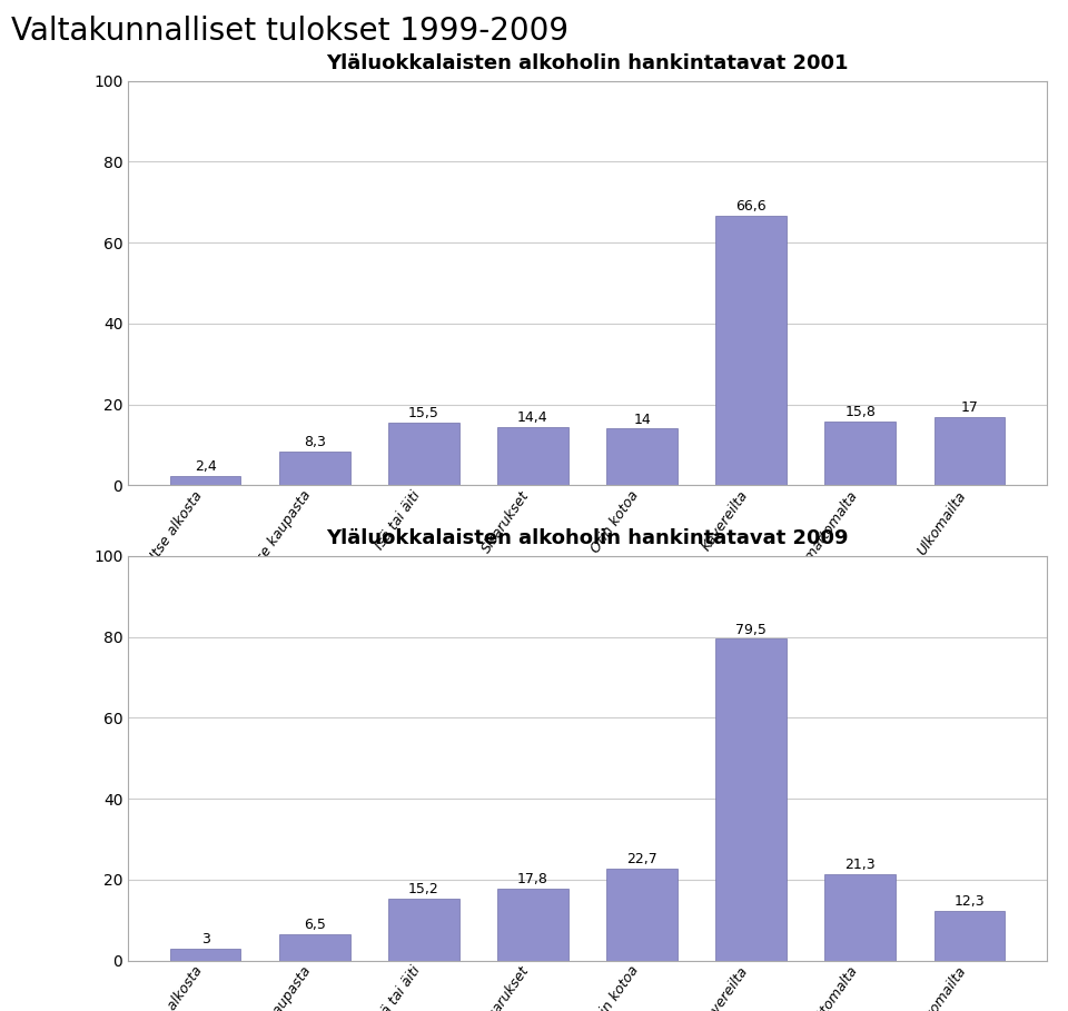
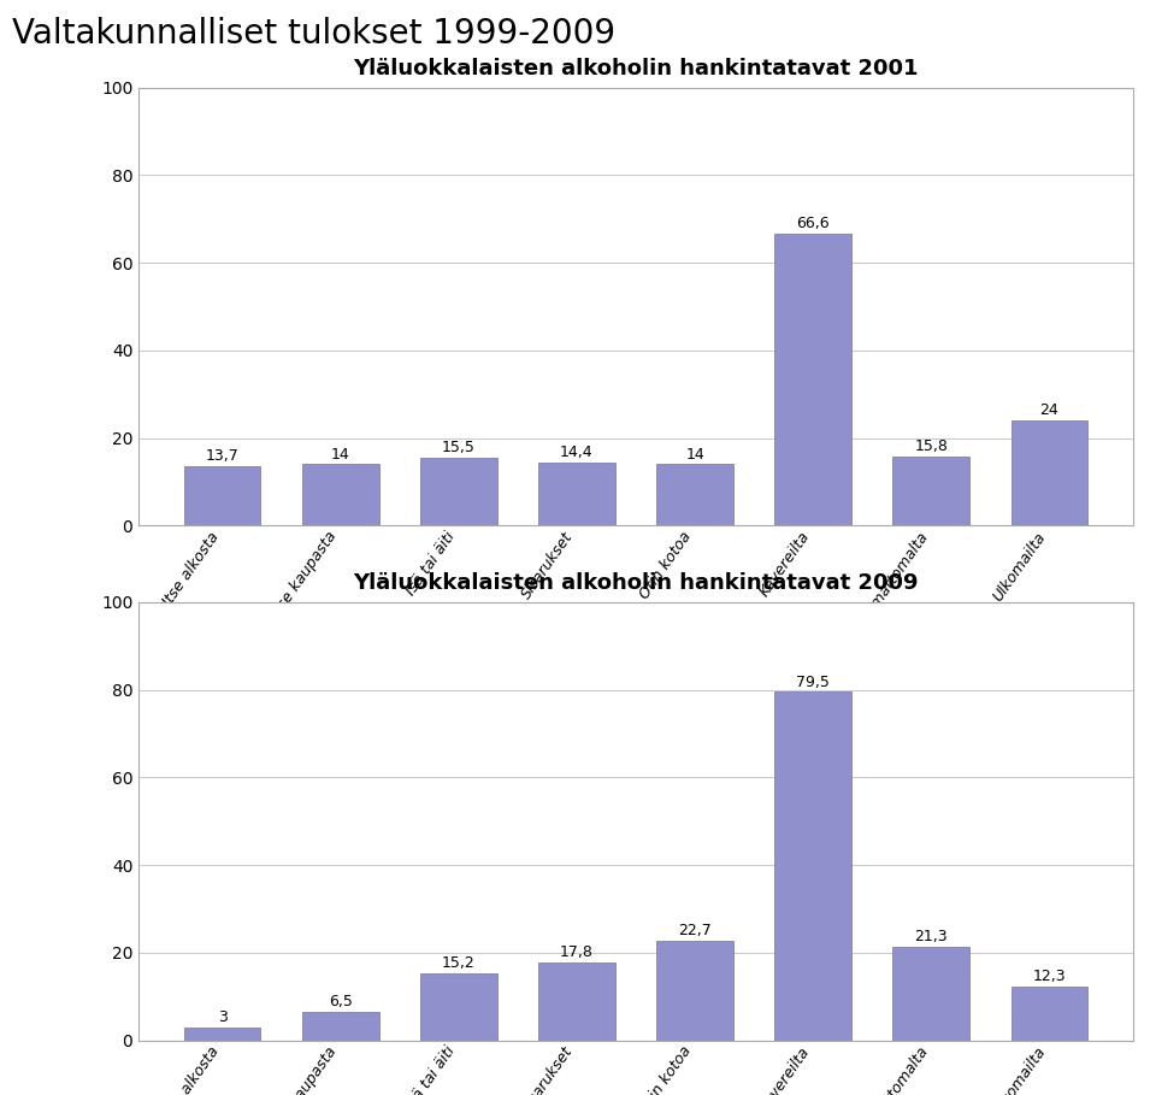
Yläluokkalaisten alkoholin hankintatavat 2001/Itse alkosta: 2,4 -> 13,7
Yläluokkalaisten alkoholin hankintatavat 2001/Itse kaupasta: 8,3 -> 14
Yläluokkalaisten alkoholin hankintatavat 2001/Ulkomailta: 17 -> 24
